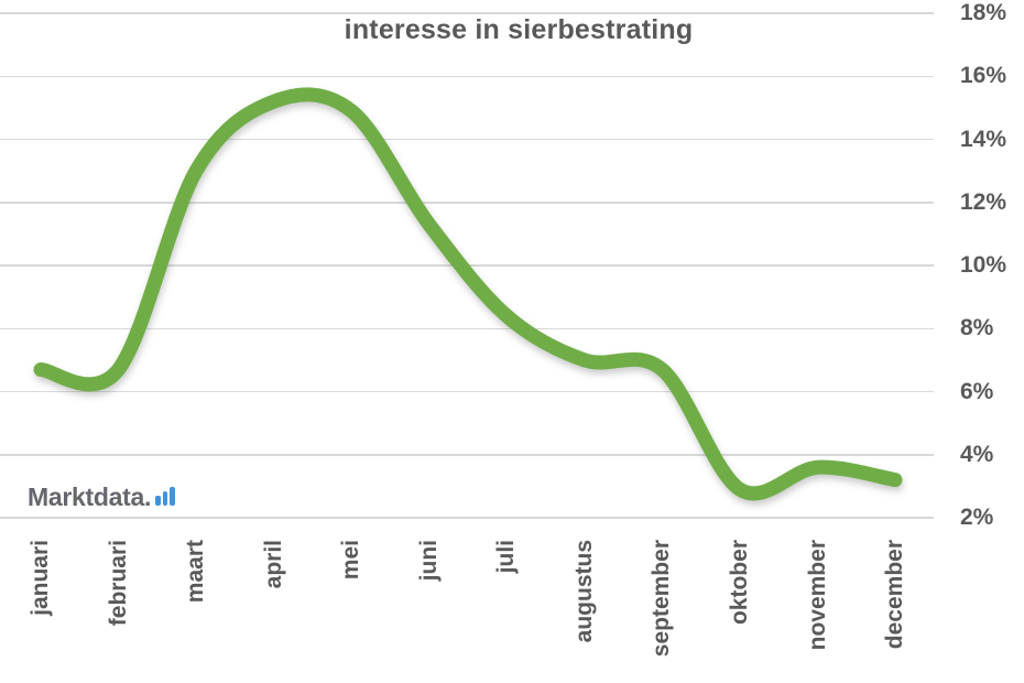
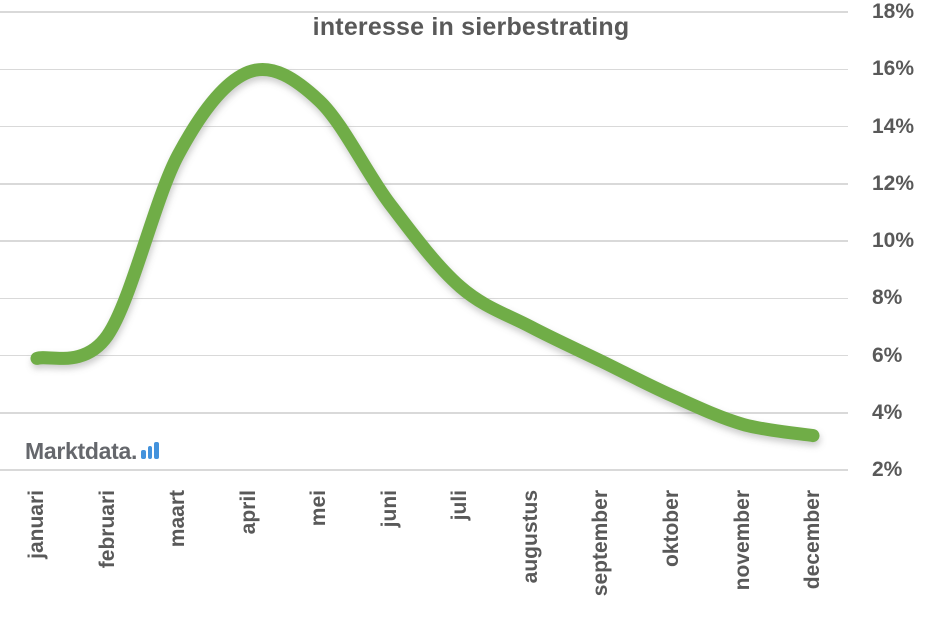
januari: 6.7% -> 5.9%
april: 15.2% -> 15.9%
september: 6.7% -> 5.8%
oktober: 2.9% -> 4.6%
